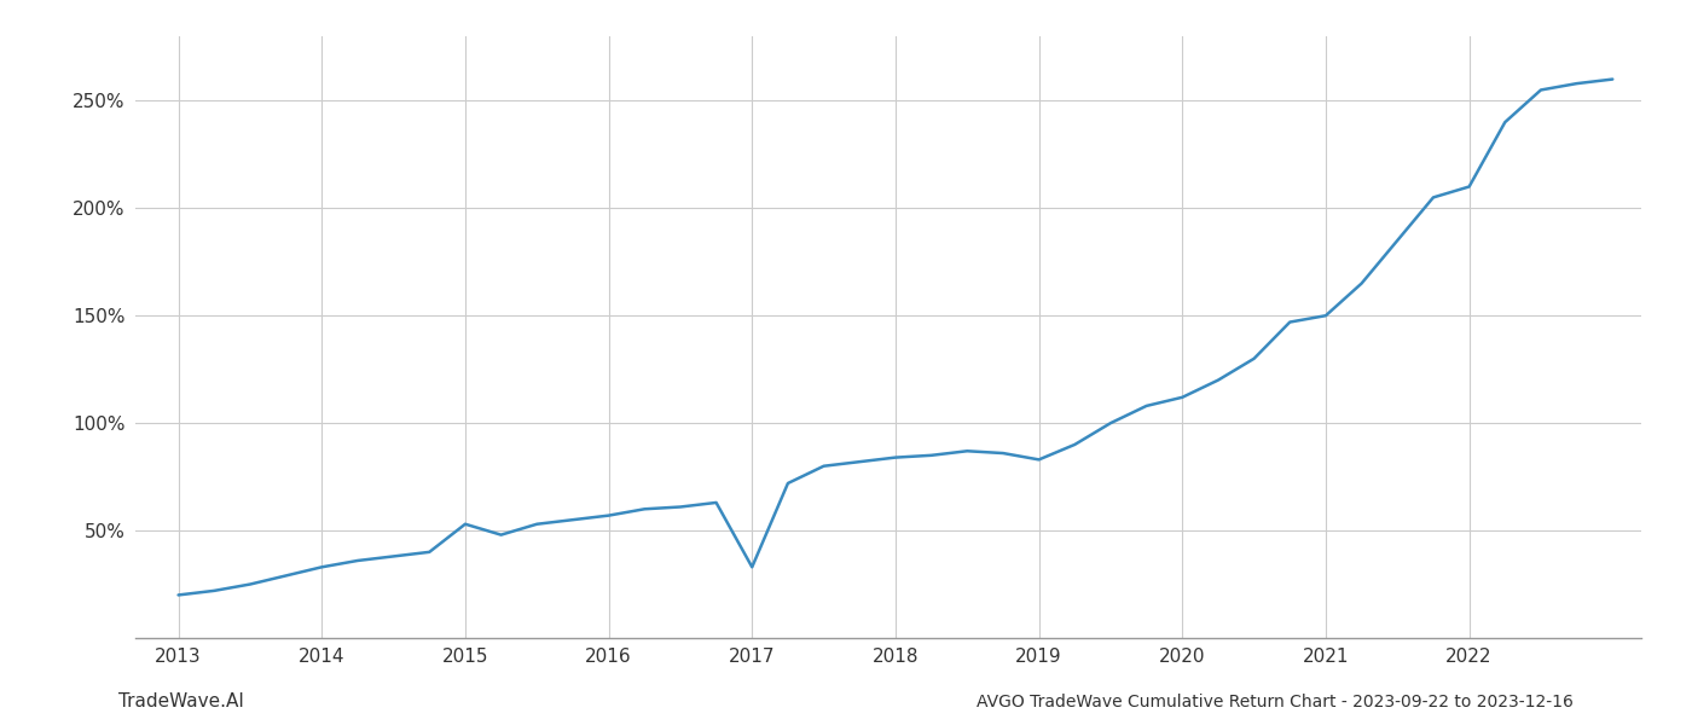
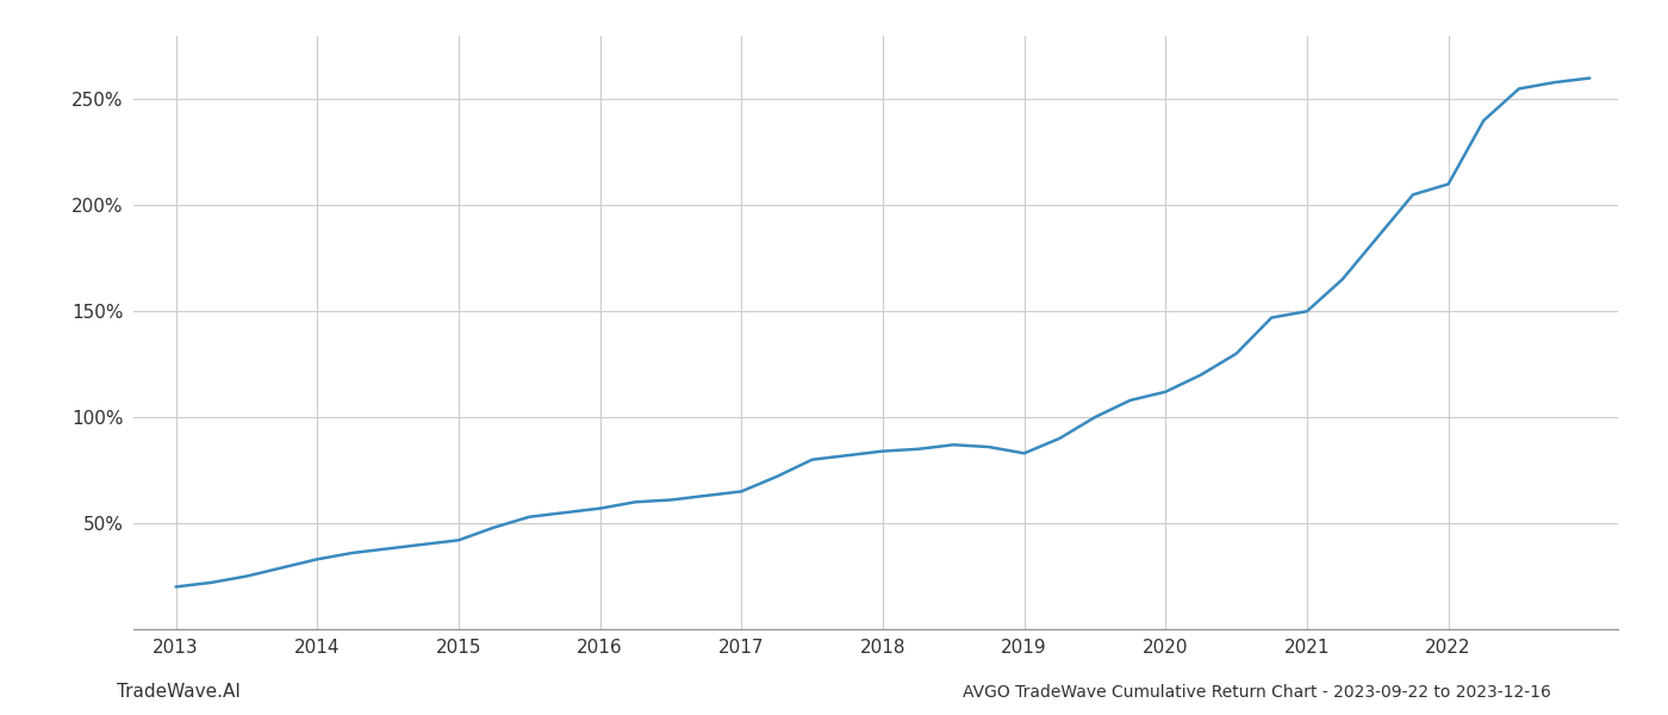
2015: 53% -> 42%
2017: 33% -> 65%
